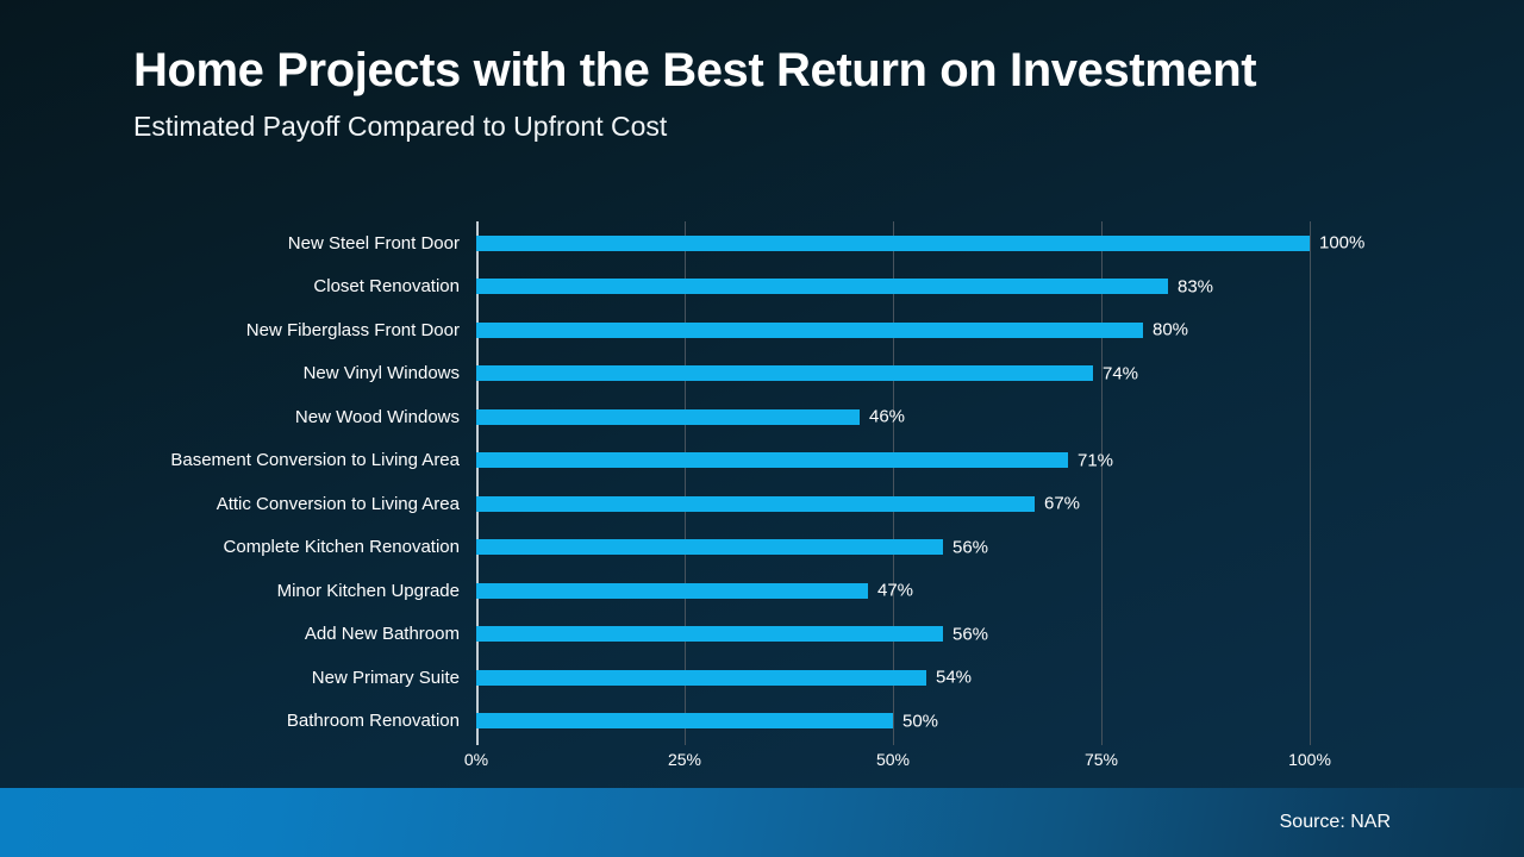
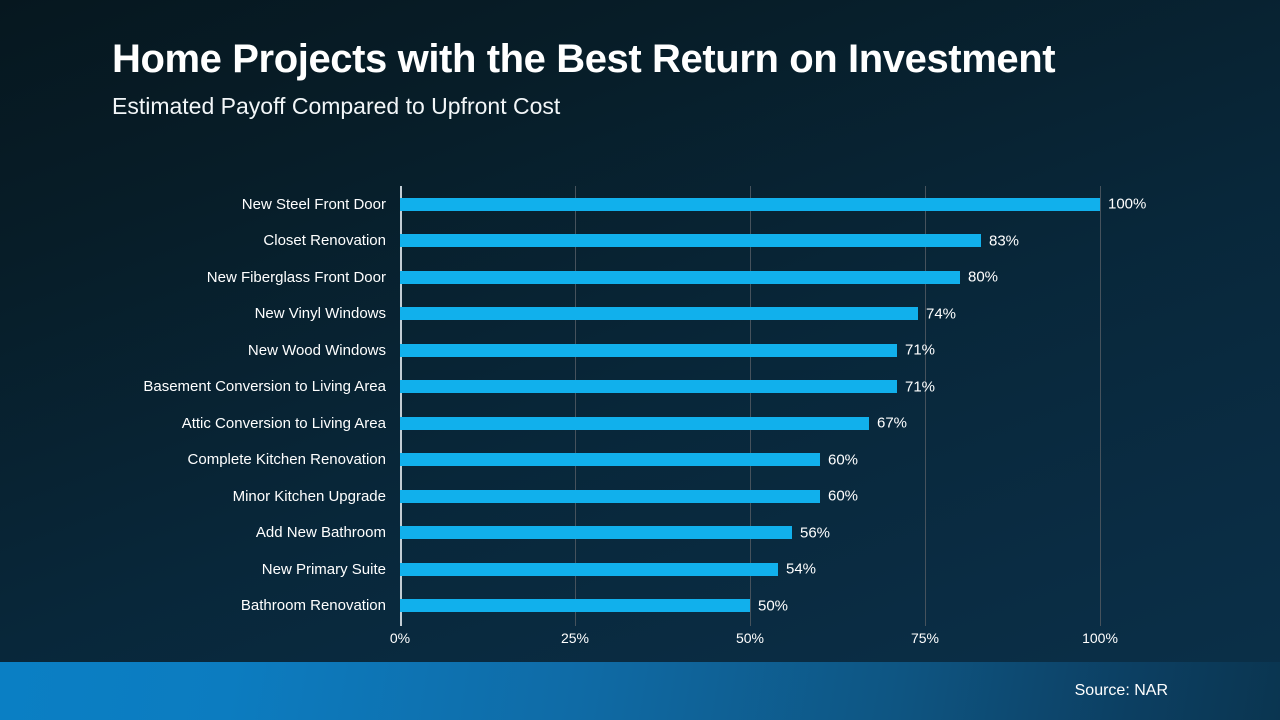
New Wood Windows: 46% -> 71%
Complete Kitchen Renovation: 56% -> 60%
Minor Kitchen Upgrade: 47% -> 60%
